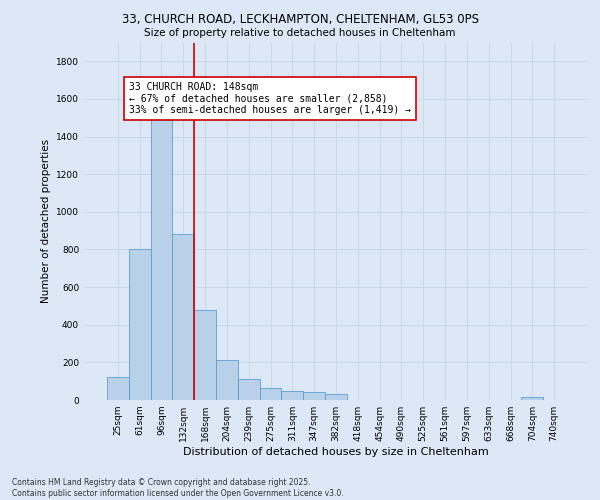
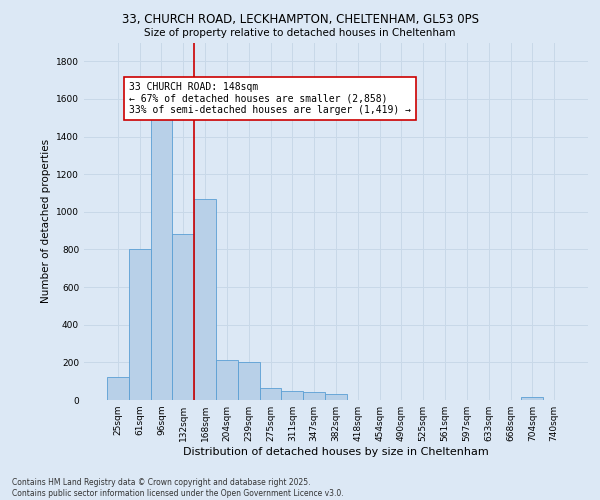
168sqm: 480 -> 1070
239sqm: 110 -> 200
